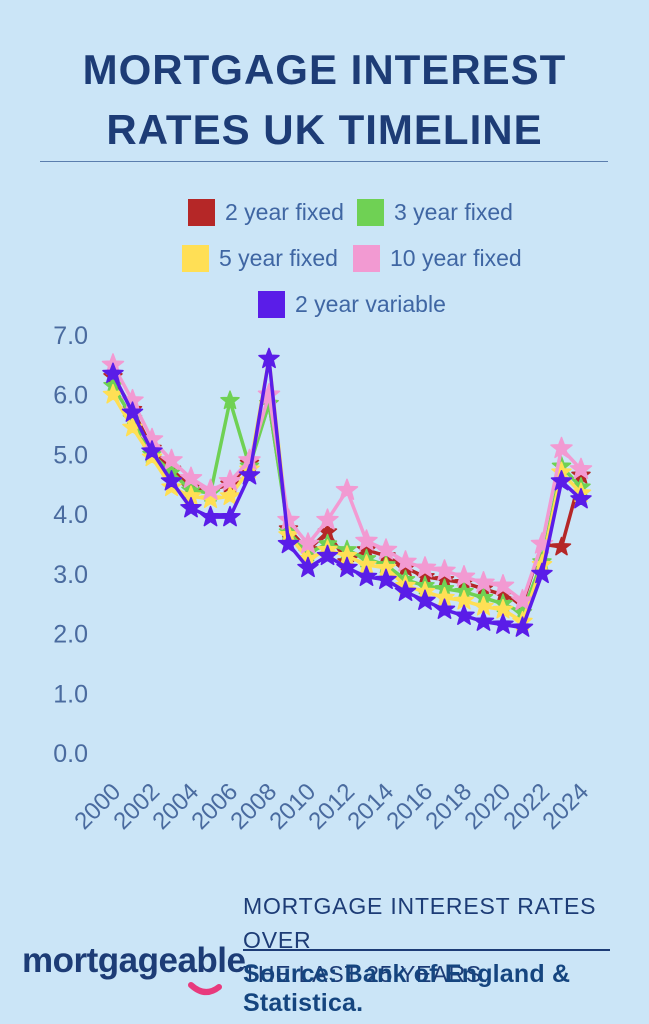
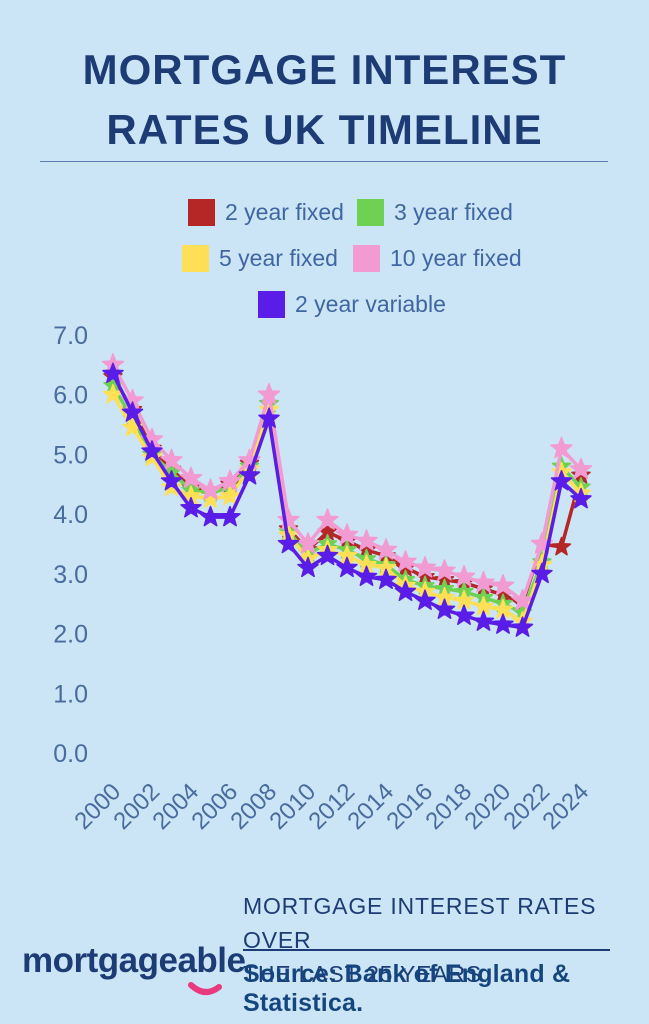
3 year fixed/2006: 5.9 -> 4.5
5 year fixed/2008: 6.6 -> 5.8
2 year variable/2008: 6.6 -> 5.6
2 year fixed/2012: 3.2 -> 3.5
10 year fixed/2012: 4.4 -> 3.6
